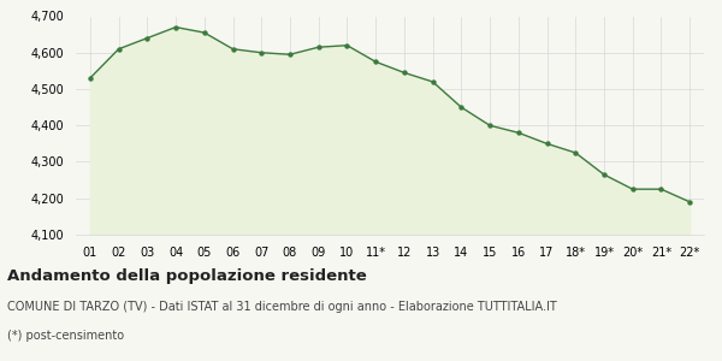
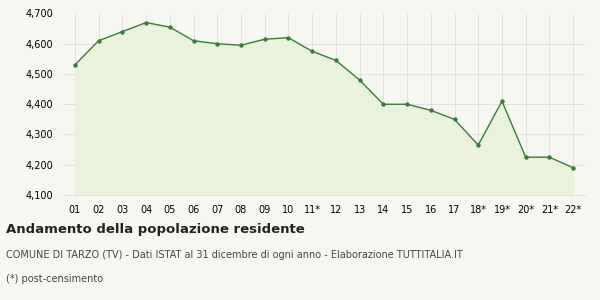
13: 4,520 -> 4,480
14: 4,450 -> 4,400
18*: 4,325 -> 4,265
19*: 4,265 -> 4,410
